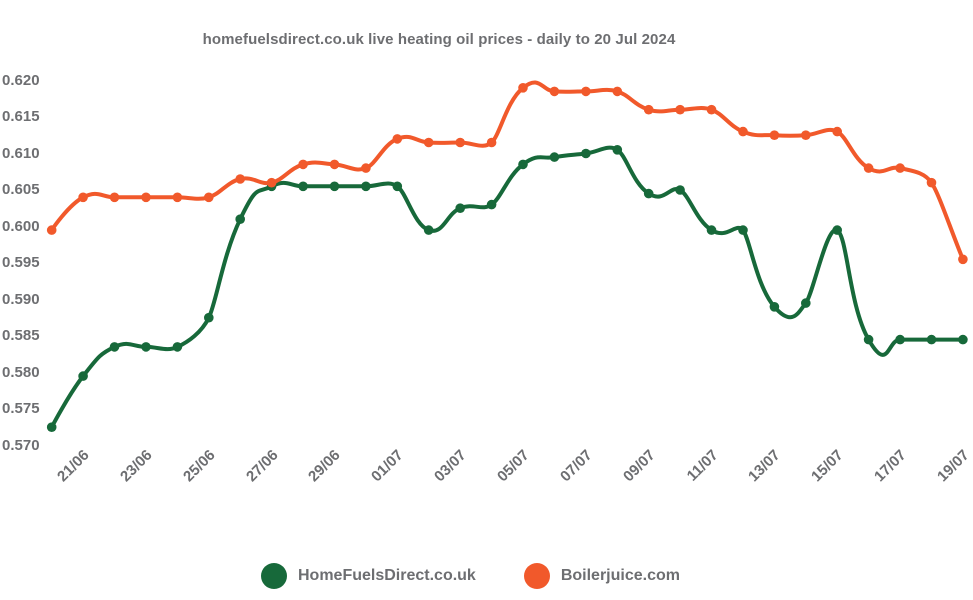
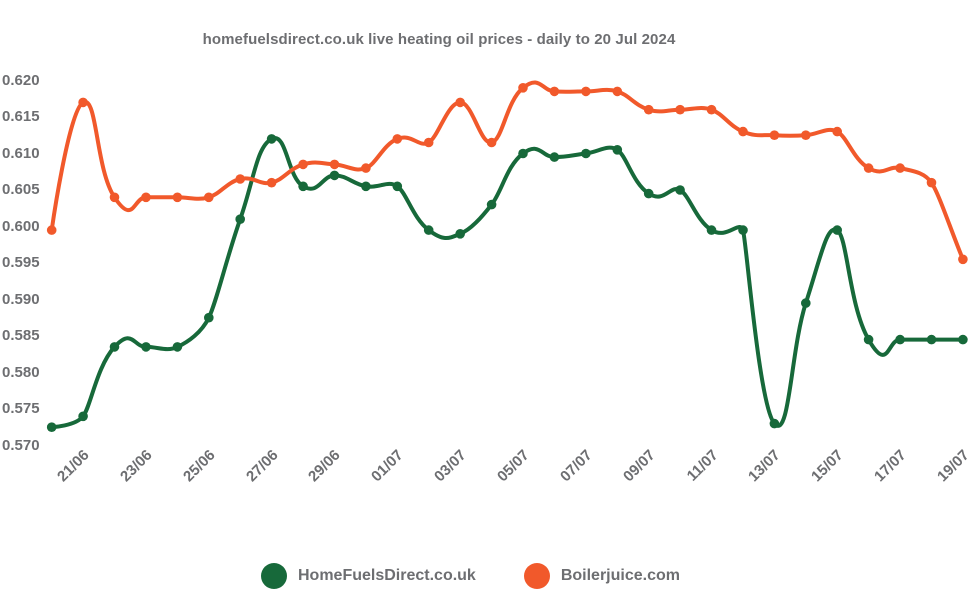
HomeFuelsDirect.co.uk/21/06: 0.580 -> 0.574
Boilerjuice.com/21/06: 0.604 -> 0.617
HomeFuelsDirect.co.uk/27/06: 0.606 -> 0.612
HomeFuelsDirect.co.uk/29/06: 0.606 -> 0.607
HomeFuelsDirect.co.uk/03/07: 0.603 -> 0.599
Boilerjuice.com/03/07: 0.612 -> 0.617
HomeFuelsDirect.co.uk/05/07: 0.609 -> 0.610
HomeFuelsDirect.co.uk/13/07: 0.589 -> 0.573
